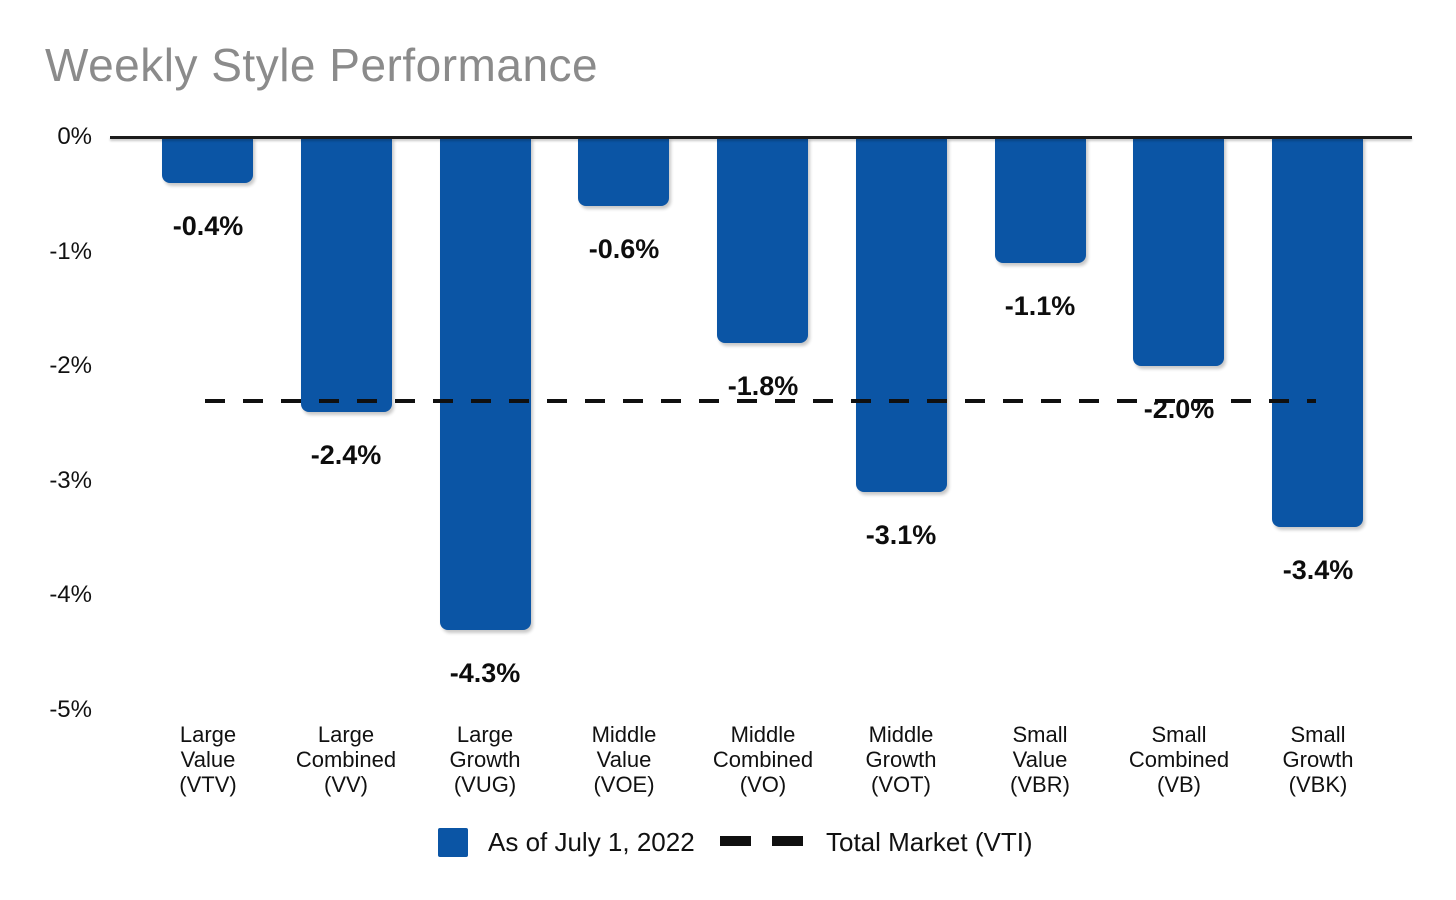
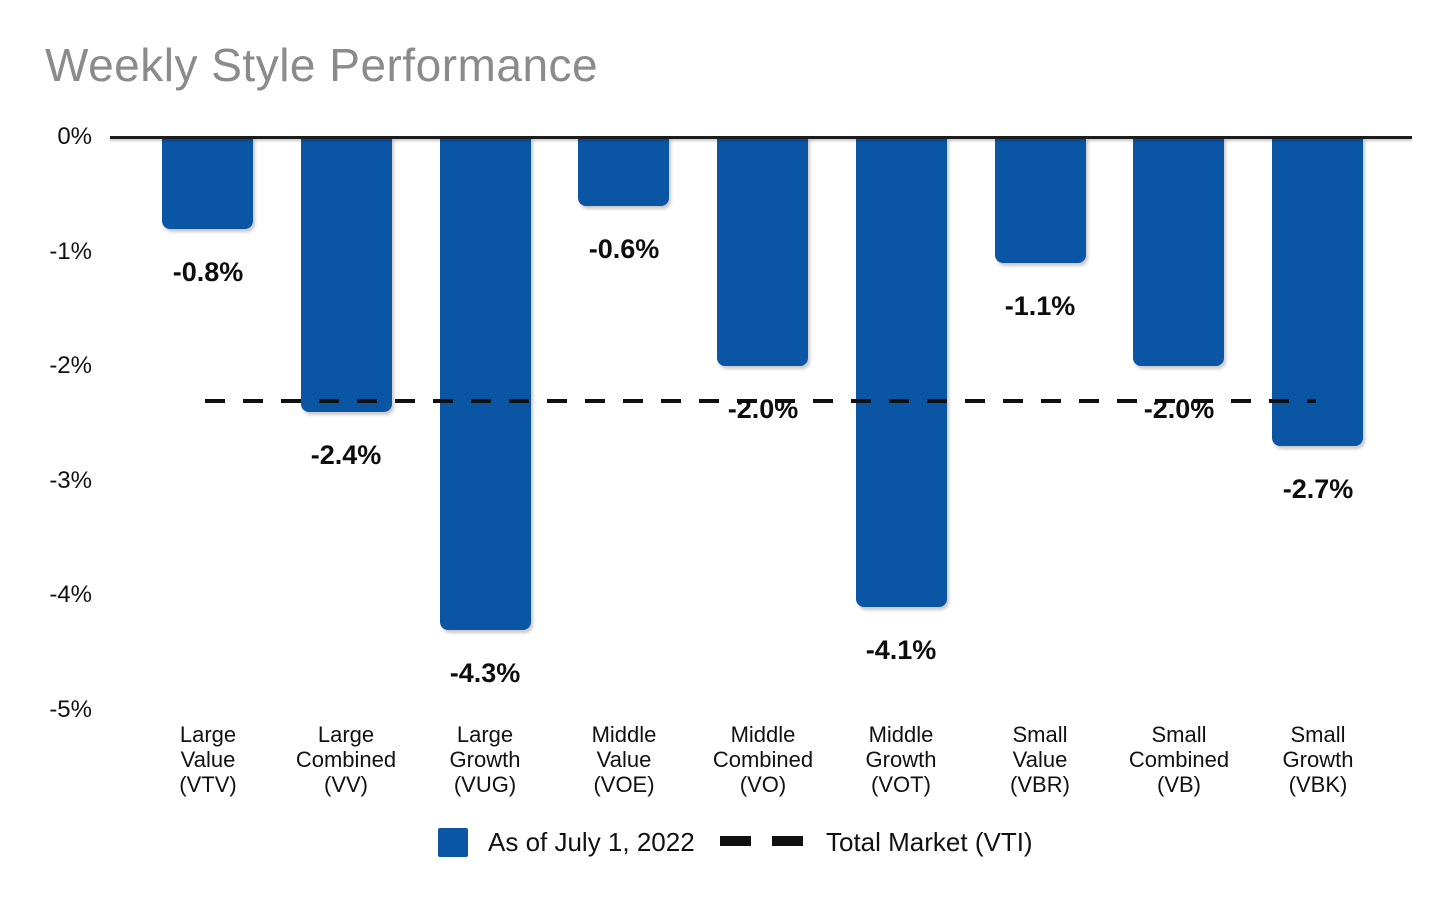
Large Value (VTV): -0.4% -> -0.8%
Middle Combined (VO): -1.8% -> -2.0%
Middle Growth (VOT): -3.1% -> -4.1%
Small Growth (VBK): -3.4% -> -2.7%
